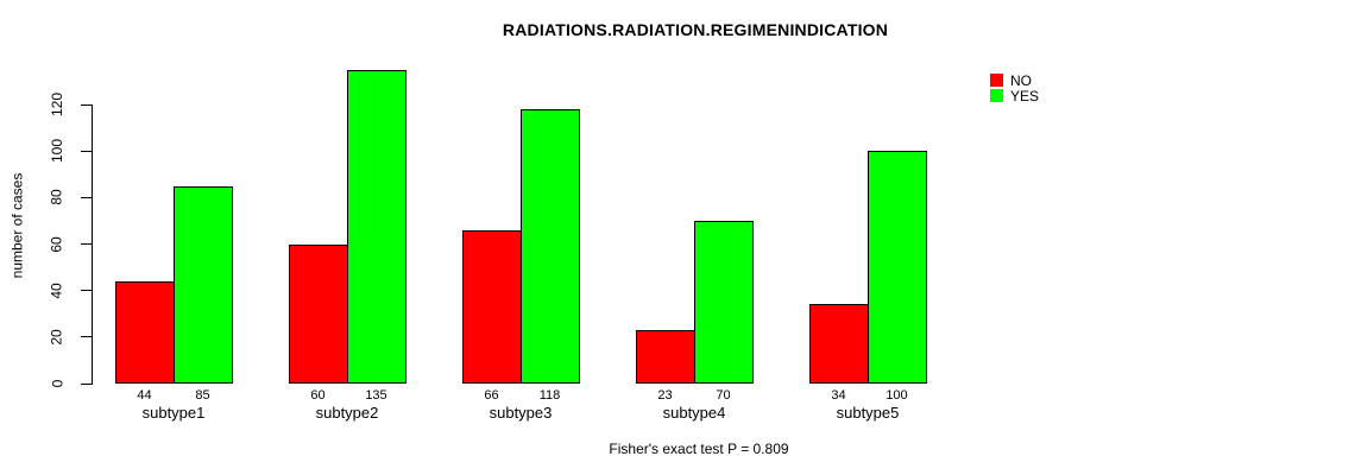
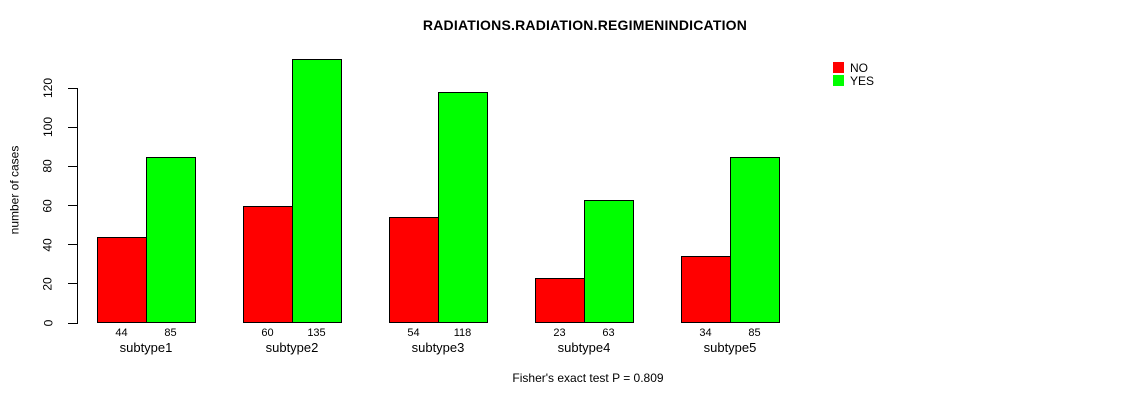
NO/subtype3: 66 -> 54
YES/subtype4: 70 -> 63
YES/subtype5: 100 -> 85
